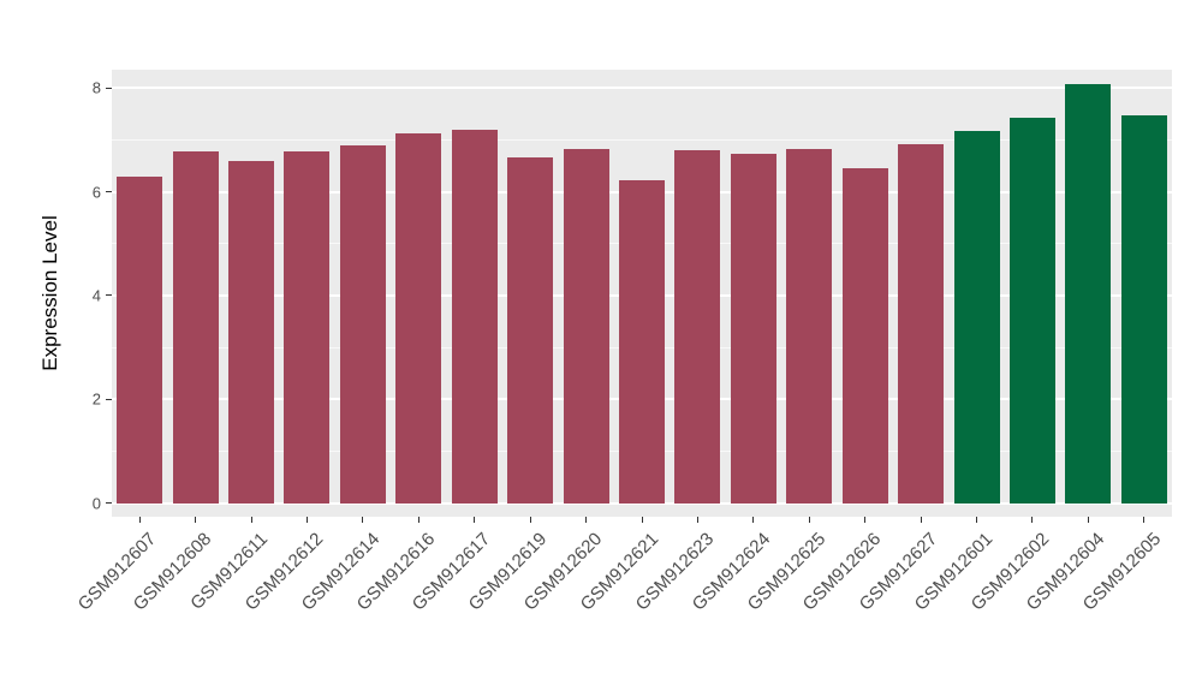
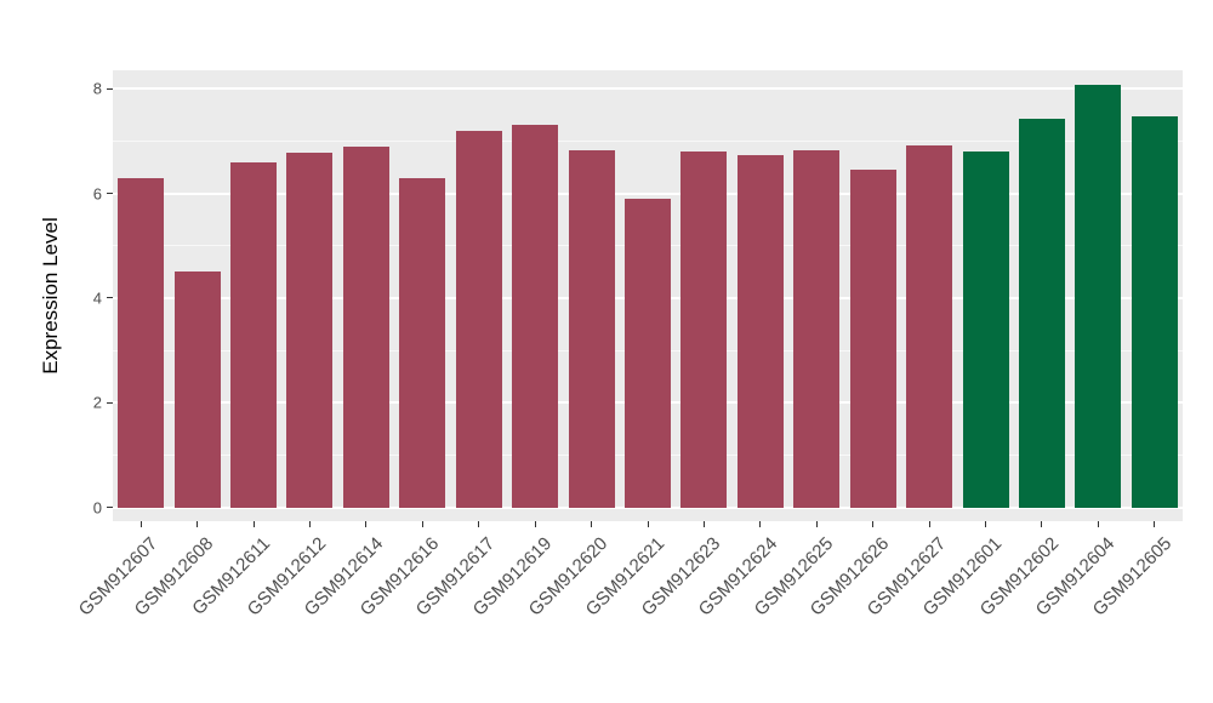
GSM912608: 6.8 -> 4.5
GSM912616: 7.1 -> 6.3
GSM912619: 6.7 -> 7.3
GSM912621: 6.2 -> 5.9
GSM912601: 7.2 -> 6.8
